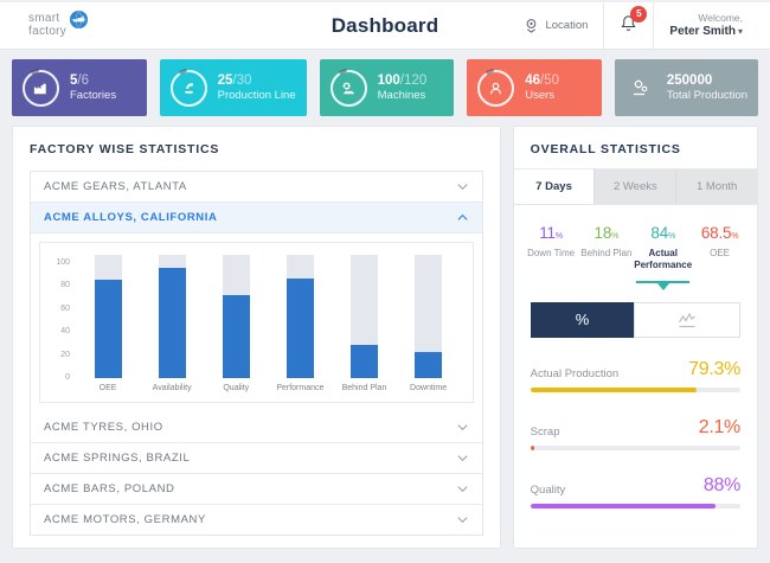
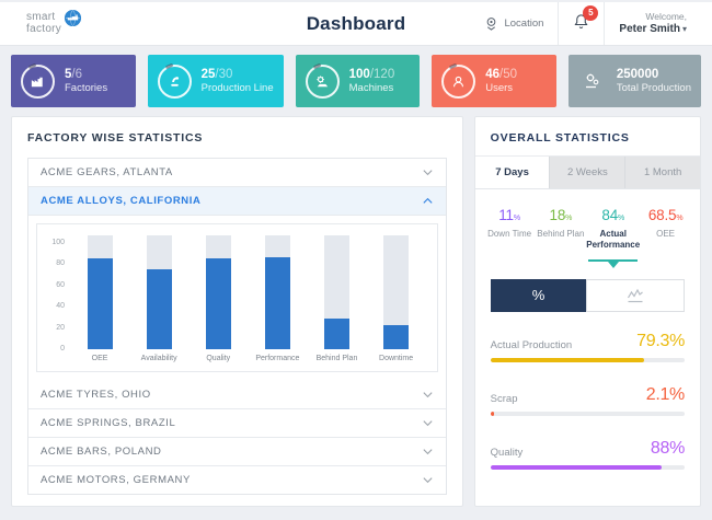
Availability: 90 -> 70
Quality: 70 -> 80
